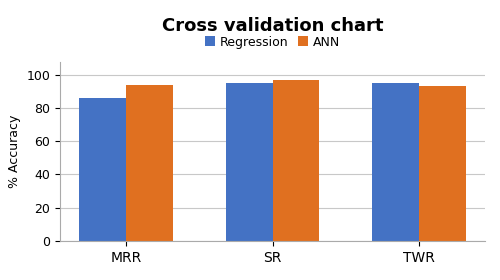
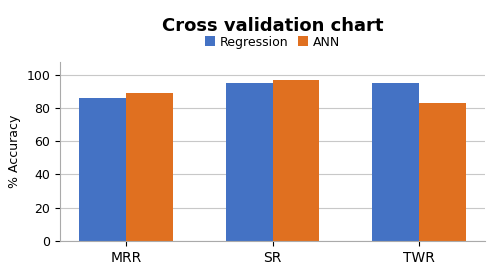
ANN/MRR: 94 -> 89
ANN/TWR: 93 -> 83
